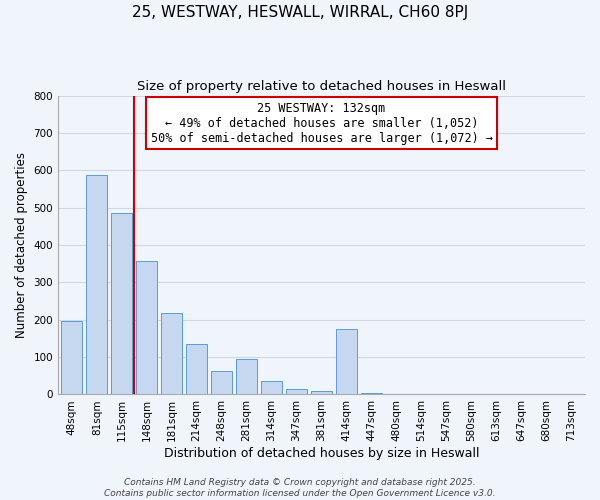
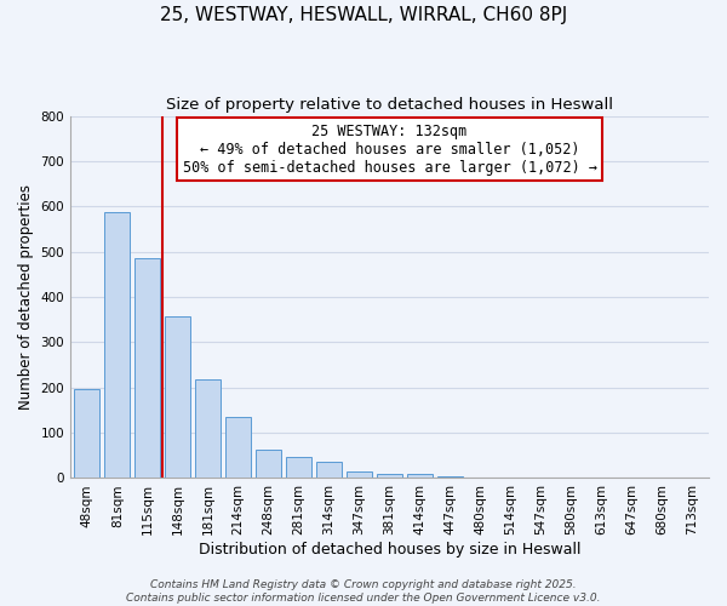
281sqm: 95 -> 47
414sqm: 175 -> 10
